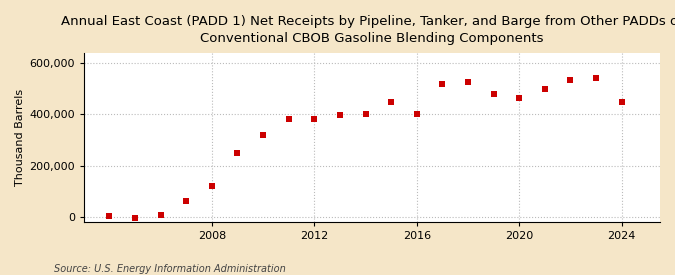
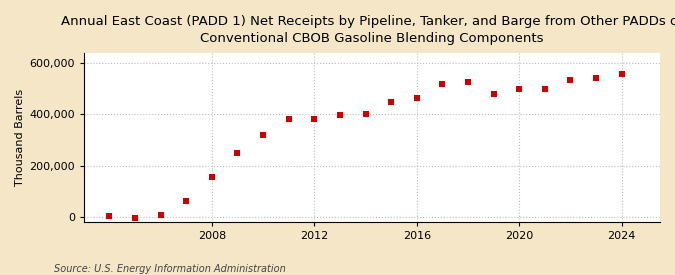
2008: 120,000 -> 155,000
2016: 400,000 -> 463,000
2020: 465,000 -> 498,000
2024: 450,000 -> 557,000
